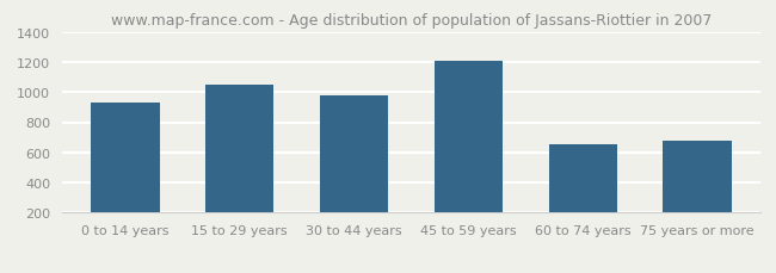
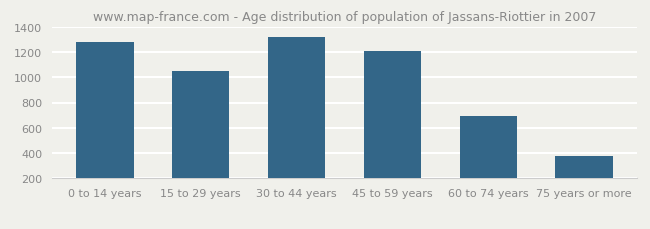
0 to 14 years: 930 -> 1280
30 to 44 years: 980 -> 1320
60 to 74 years: 650 -> 690
75 years or more: 680 -> 380
